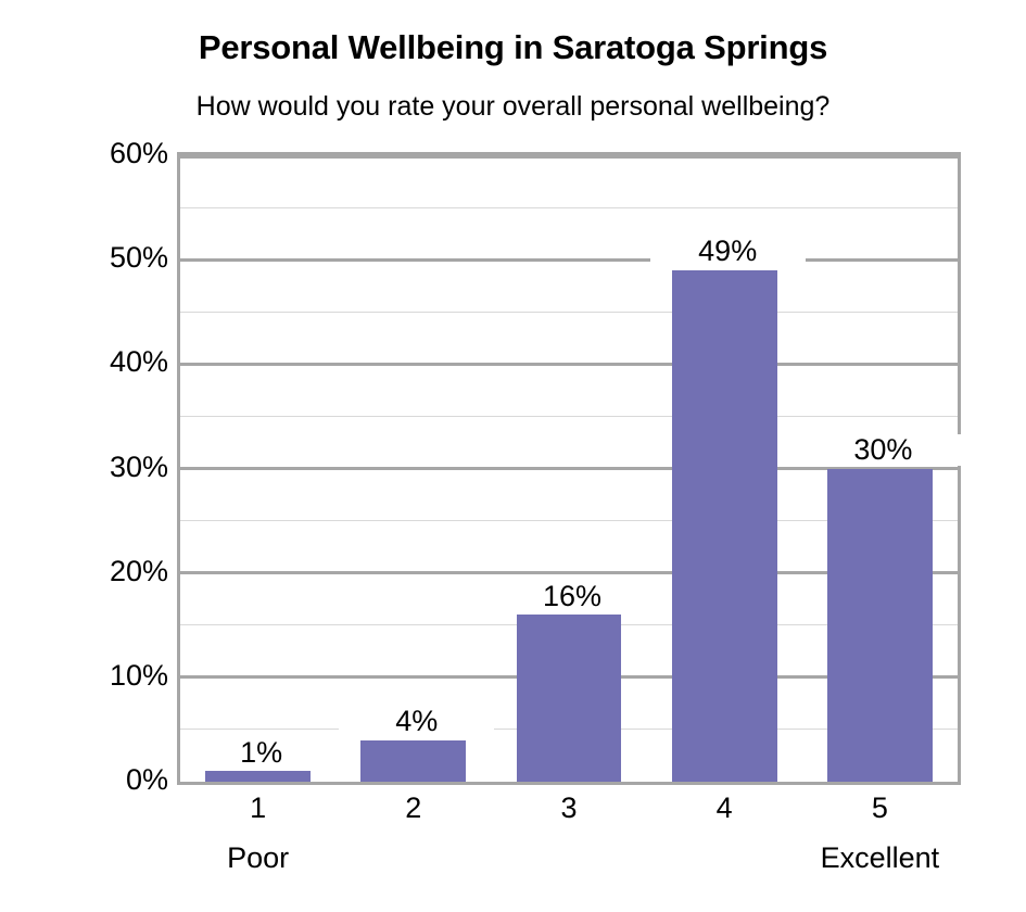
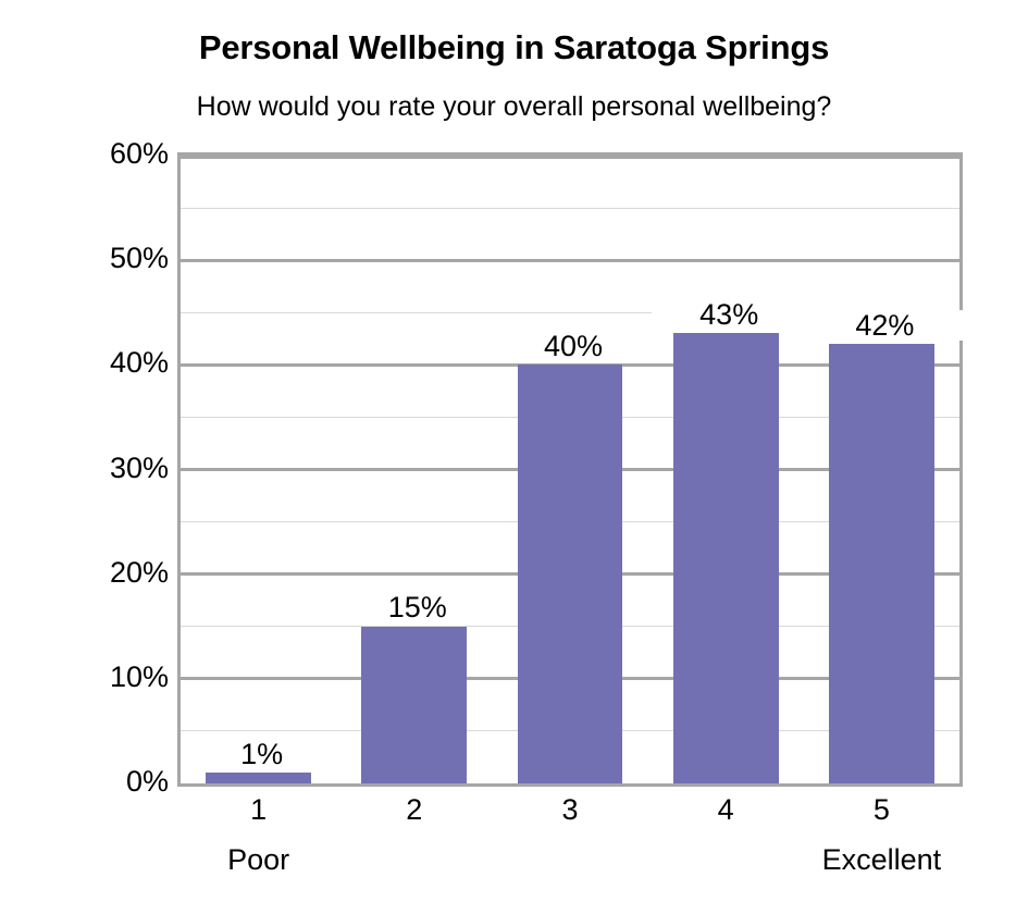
2: 4% -> 15%
3: 16% -> 40%
4: 49% -> 43%
5: 30% -> 42%
